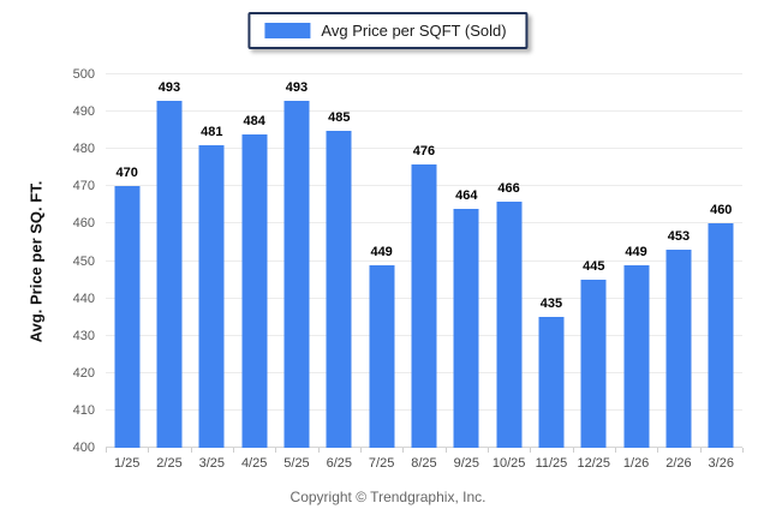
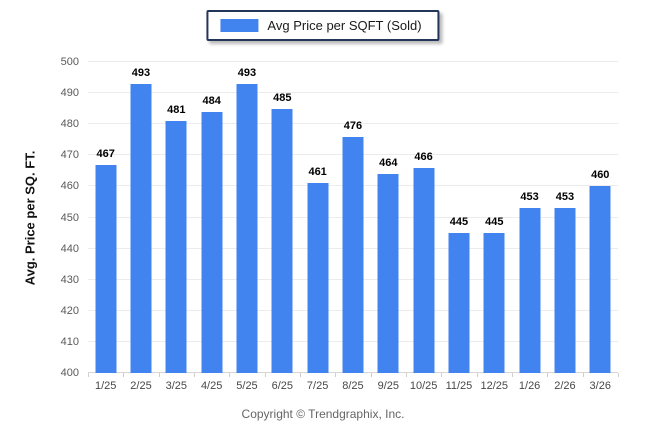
1/25: 470 -> 467
7/25: 449 -> 461
11/25: 435 -> 445
1/26: 449 -> 453
